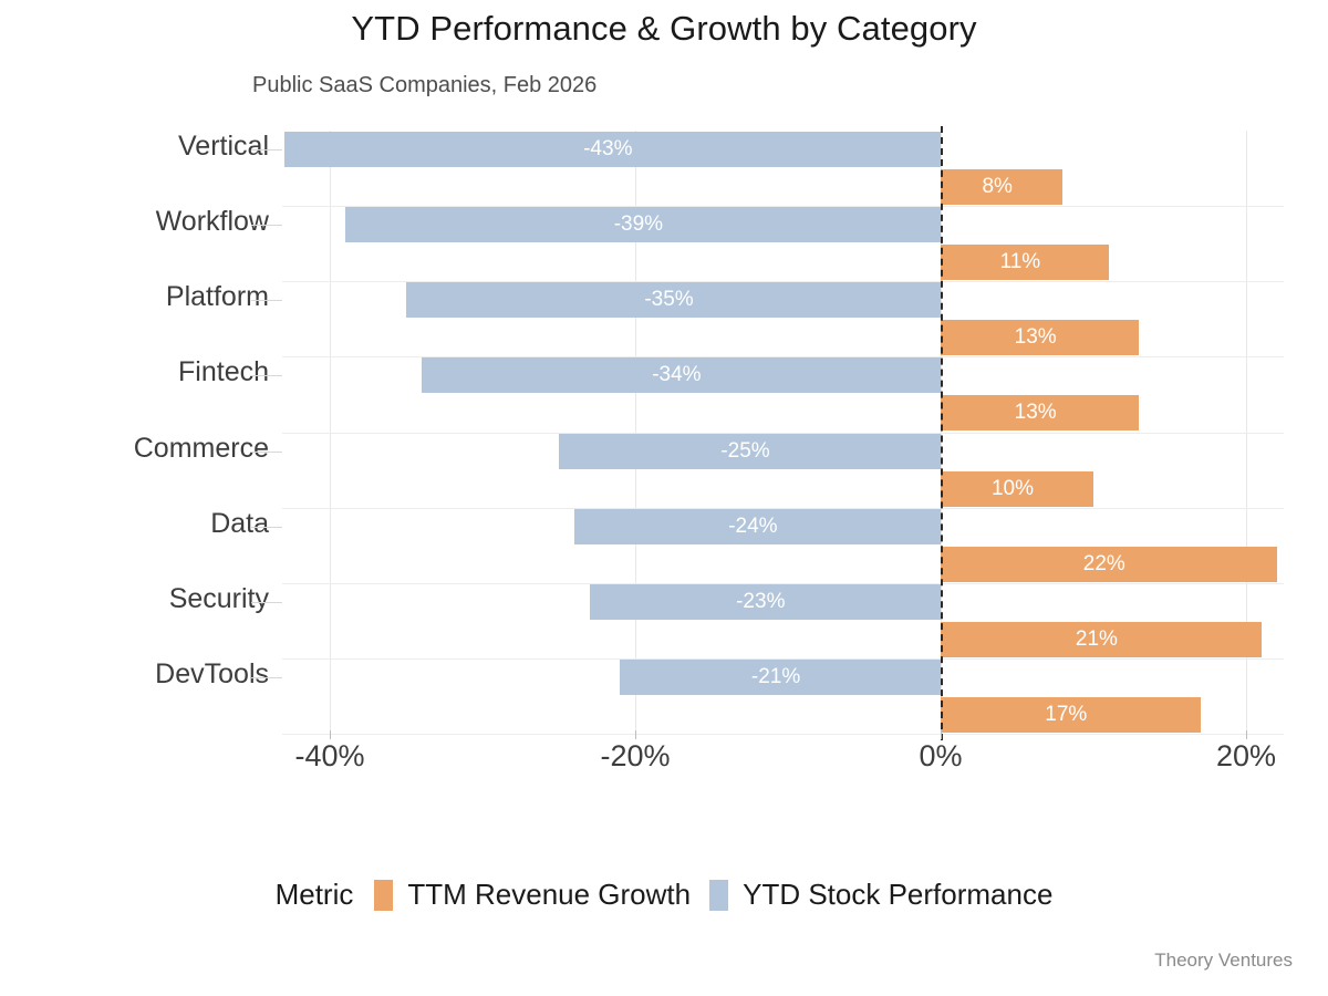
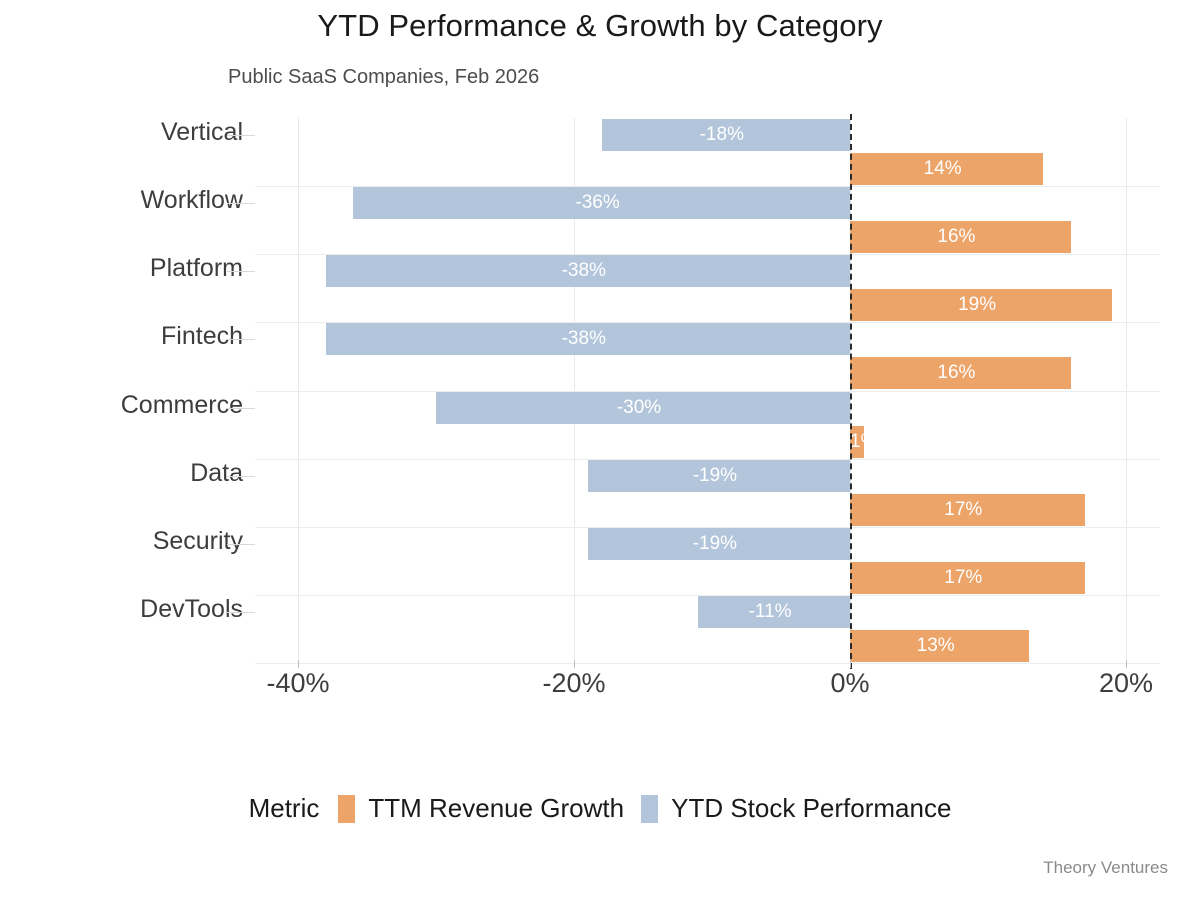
TTM Revenue Growth/Vertical: 8% -> 14%
YTD Stock Performance/Vertical: -43% -> -18%
TTM Revenue Growth/Workflow: 11% -> 16%
YTD Stock Performance/Workflow: -39% -> -36%
TTM Revenue Growth/Platform: 13% -> 19%
YTD Stock Performance/Platform: -35% -> -38%
TTM Revenue Growth/Fintech: 13% -> 16%
YTD Stock Performance/Fintech: -34% -> -38%
TTM Revenue Growth/Commerce: 10% -> 1%
YTD Stock Performance/Commerce: -25% -> -30%
TTM Revenue Growth/Data: 22% -> 17%
YTD Stock Performance/Data: -24% -> -19%
TTM Revenue Growth/Security: 21% -> 17%
YTD Stock Performance/Security: -23% -> -19%
TTM Revenue Growth/DevTools: 17% -> 13%
YTD Stock Performance/DevTools: -21% -> -11%
